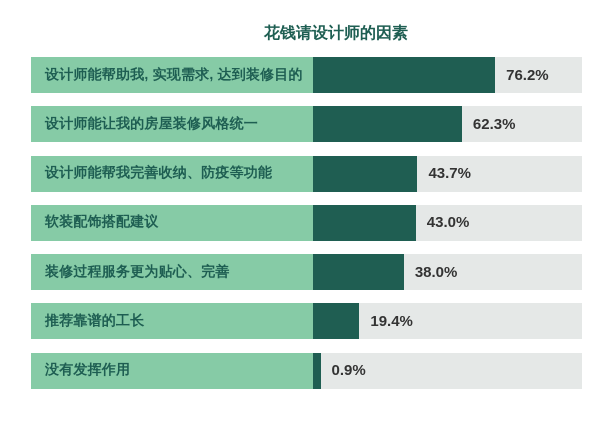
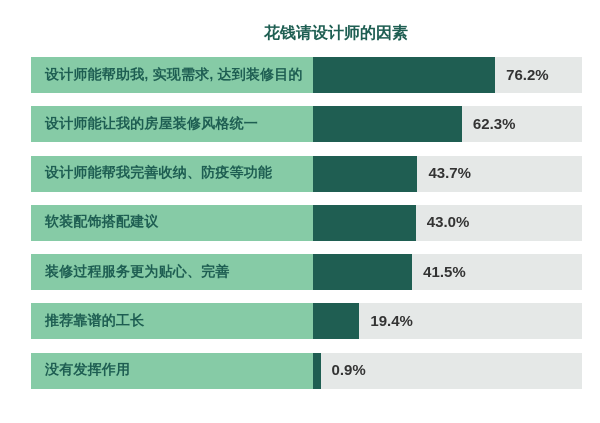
装修过程服务更为贴心、完善: 38.0% -> 41.5%
